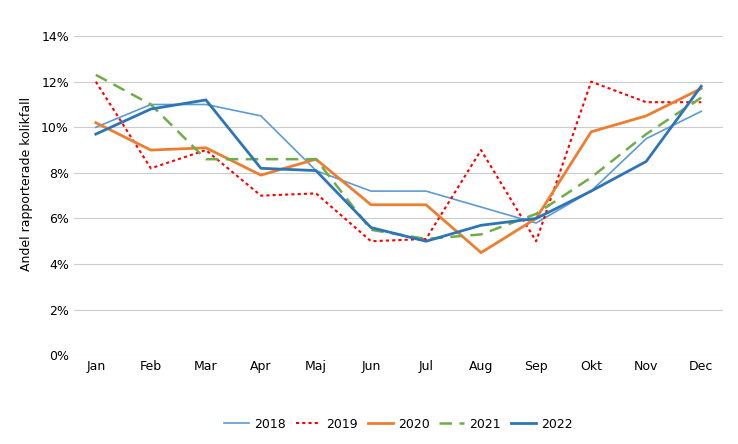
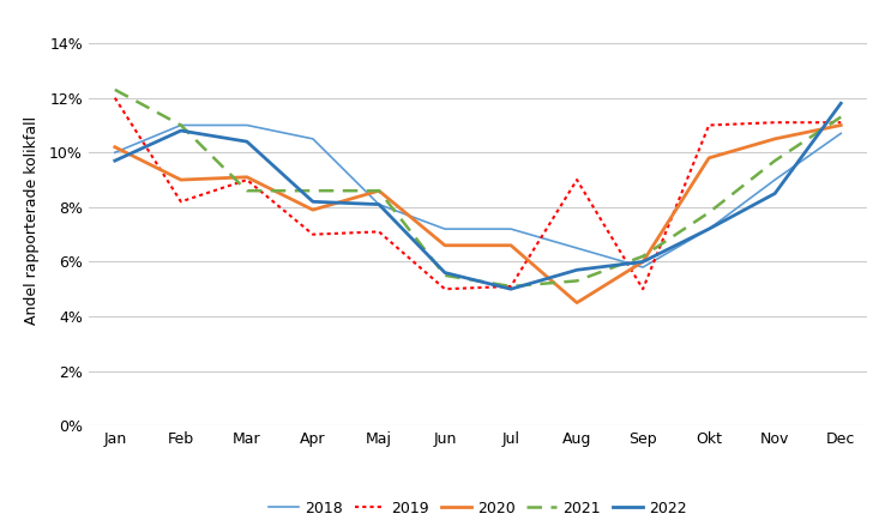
2022/Mar: 11.2% -> 10.4%
2019/Okt: 12.0% -> 11.0%
2018/Nov: 9.5% -> 9.0%
2020/Dec: 11.7% -> 11.0%
